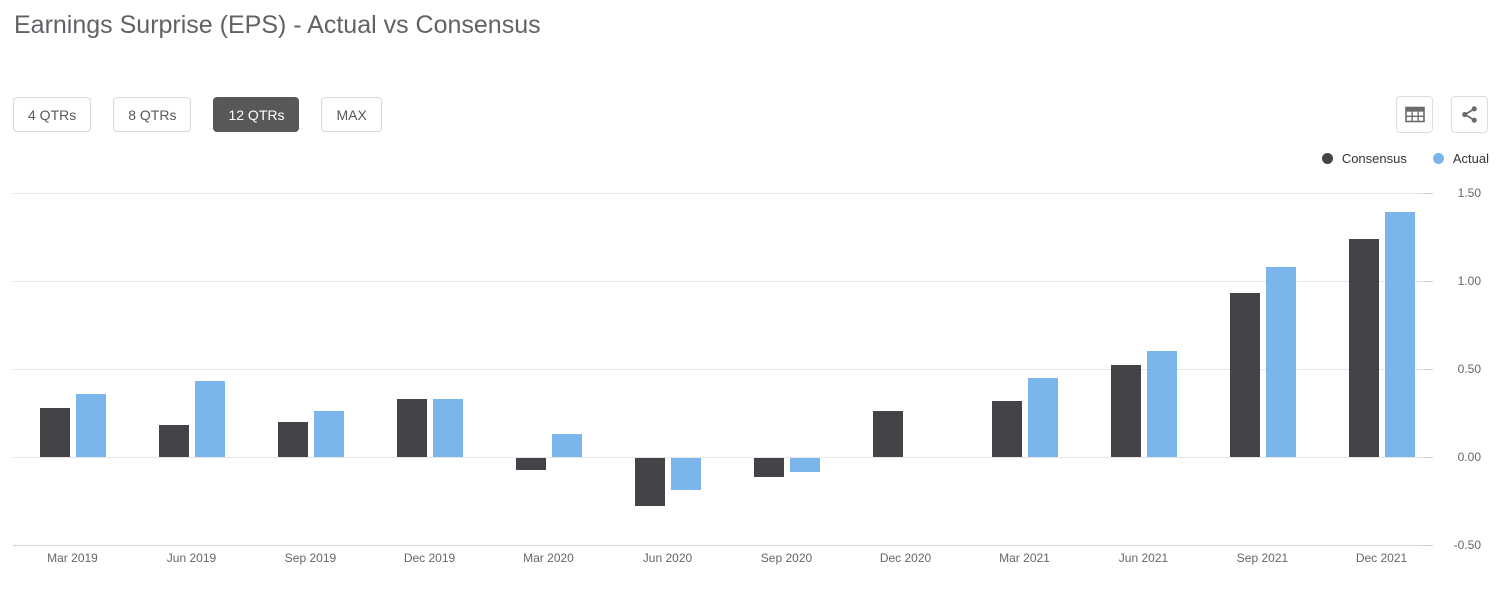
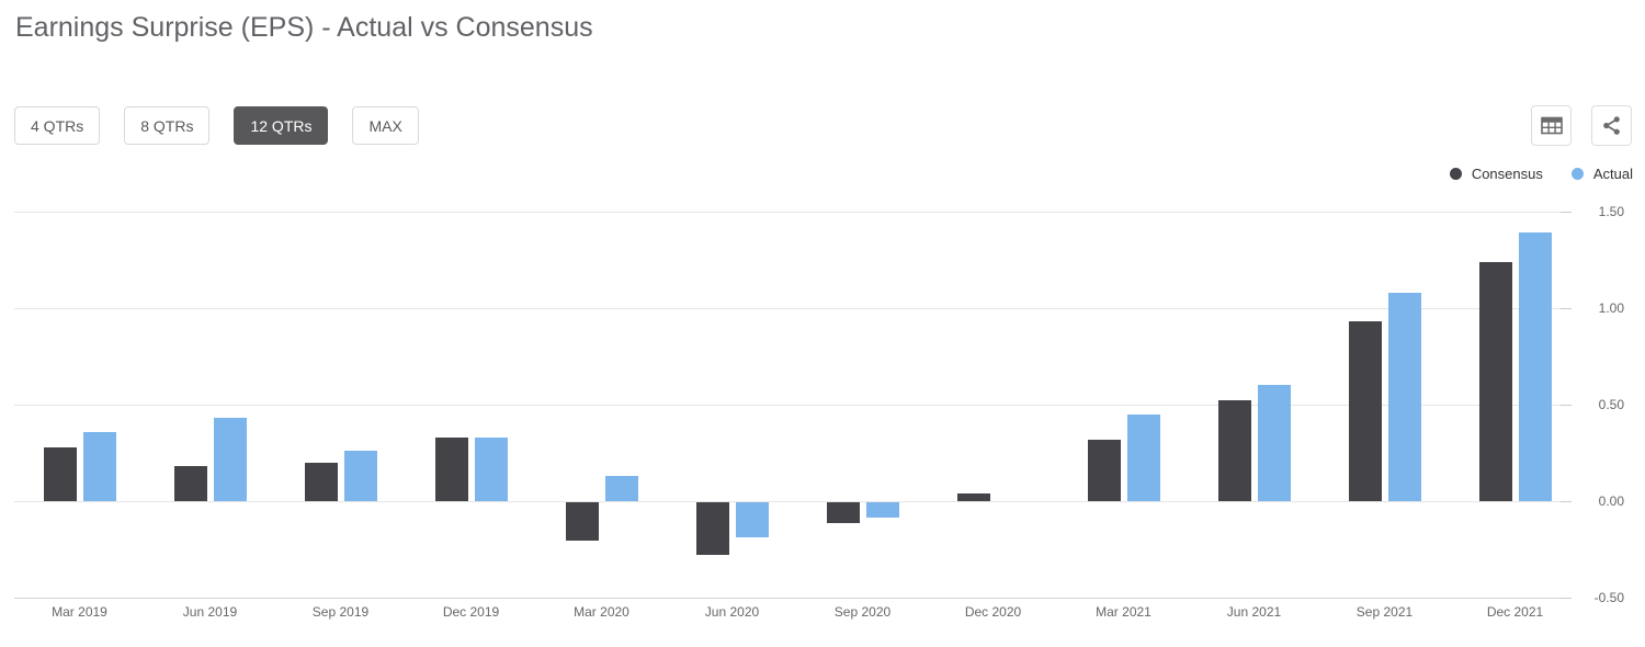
Consensus/Mar 2020: -0.07 -> -0.20
Consensus/Dec 2020: 0.26 -> 0.04
